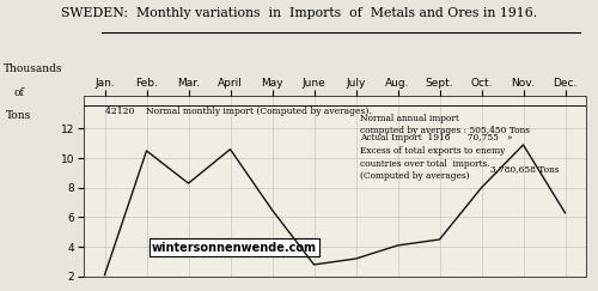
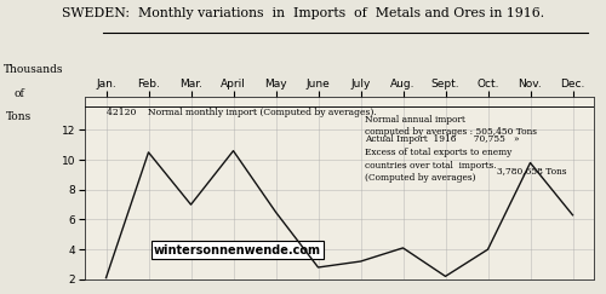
Mar.: 8.3 -> 7.0
Sept.: 4.5 -> 2.2
Oct.: 8.0 -> 4.0
Nov.: 10.9 -> 9.8
